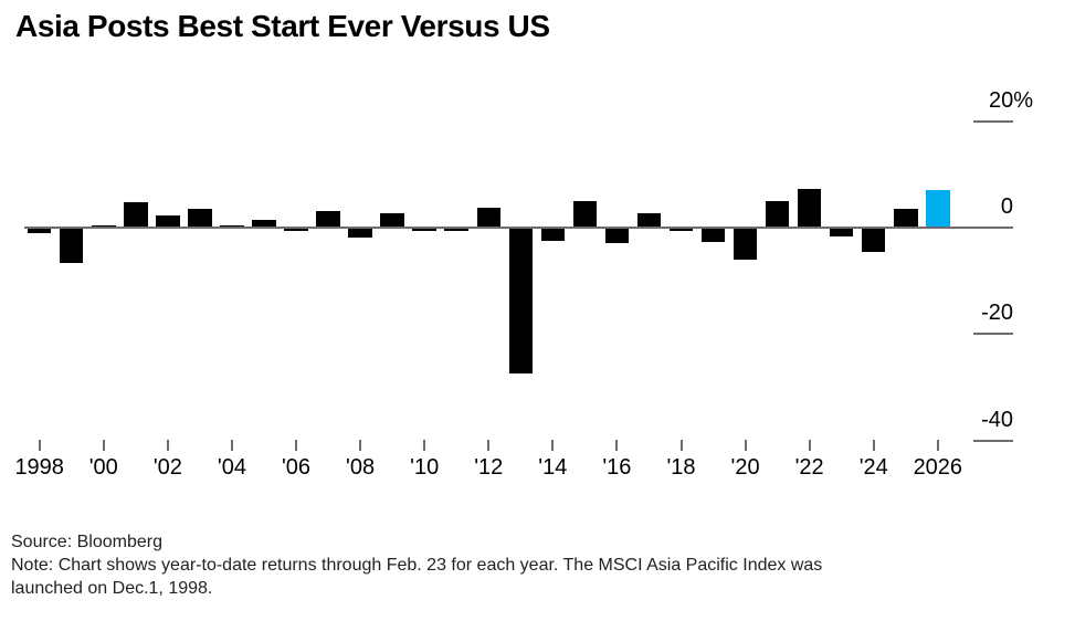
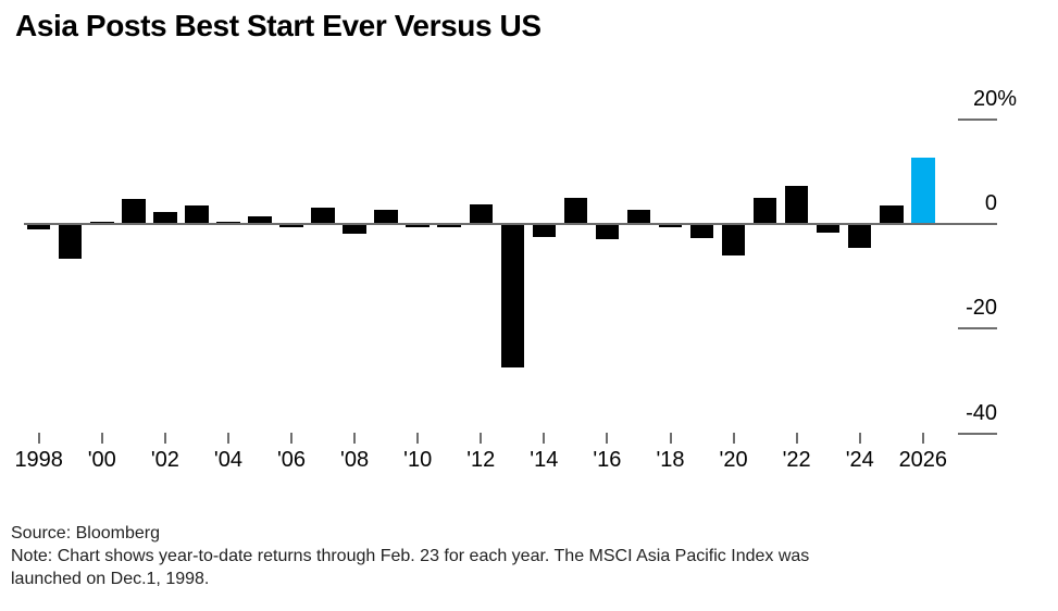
2026: 7 -> 13
